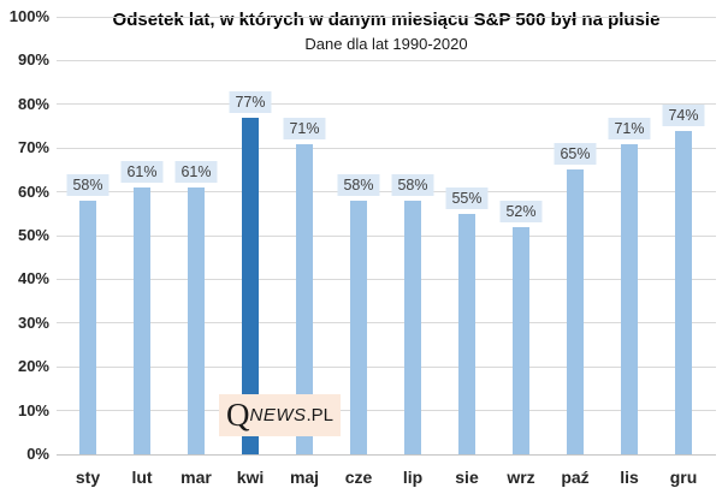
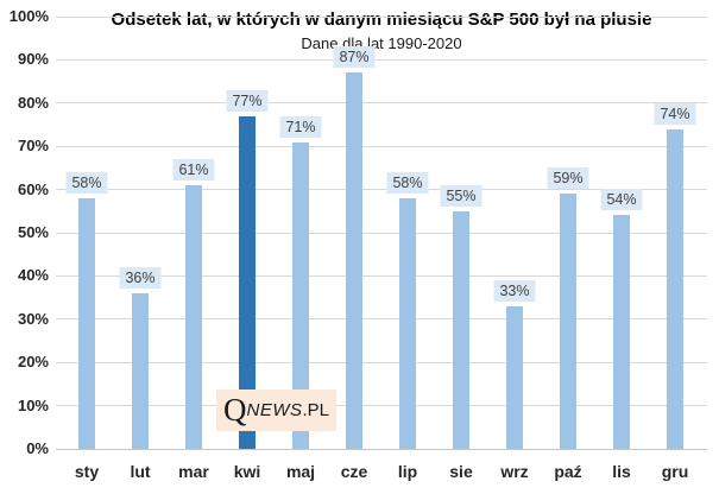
lut: 61% -> 36%
cze: 58% -> 87%
wrz: 52% -> 33%
paź: 65% -> 59%
lis: 71% -> 54%
